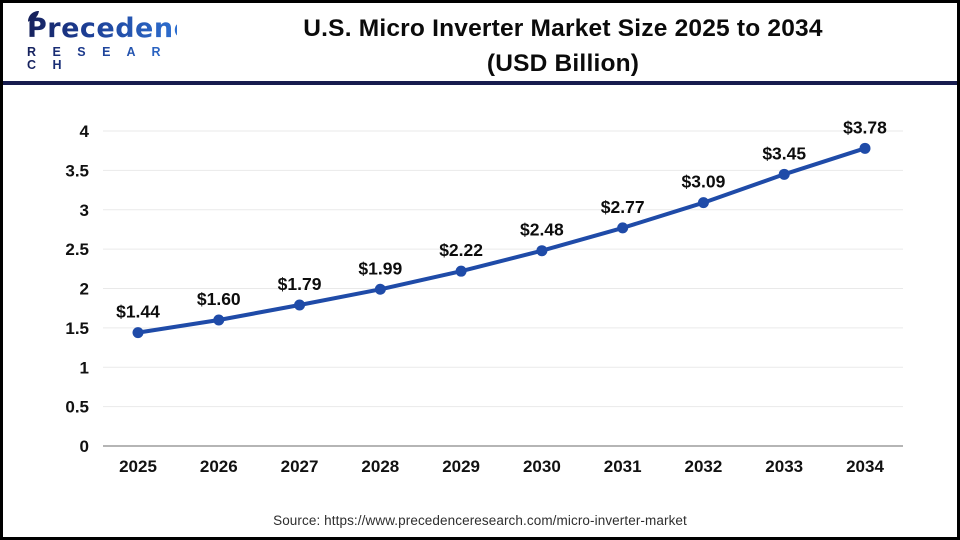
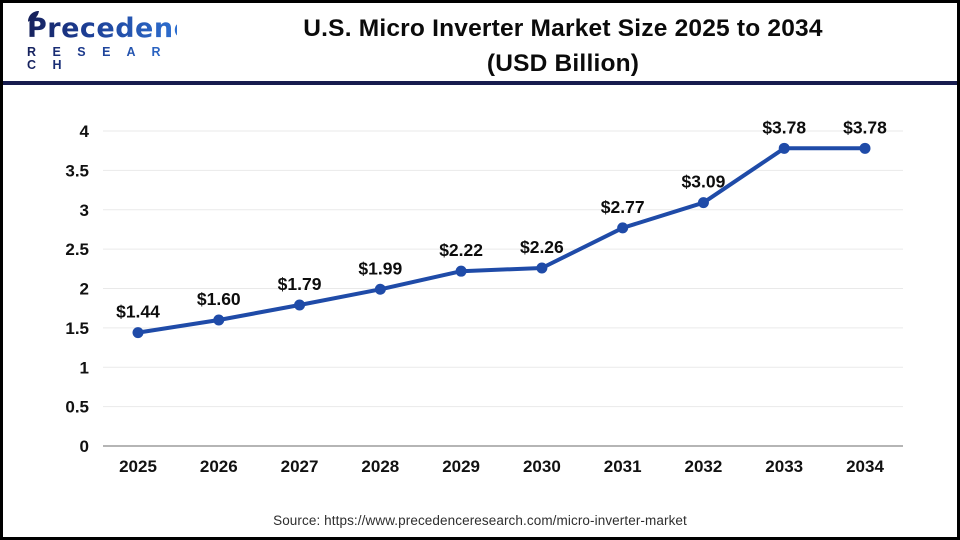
2030: $2.48 -> $2.26
2033: $3.45 -> $3.78
